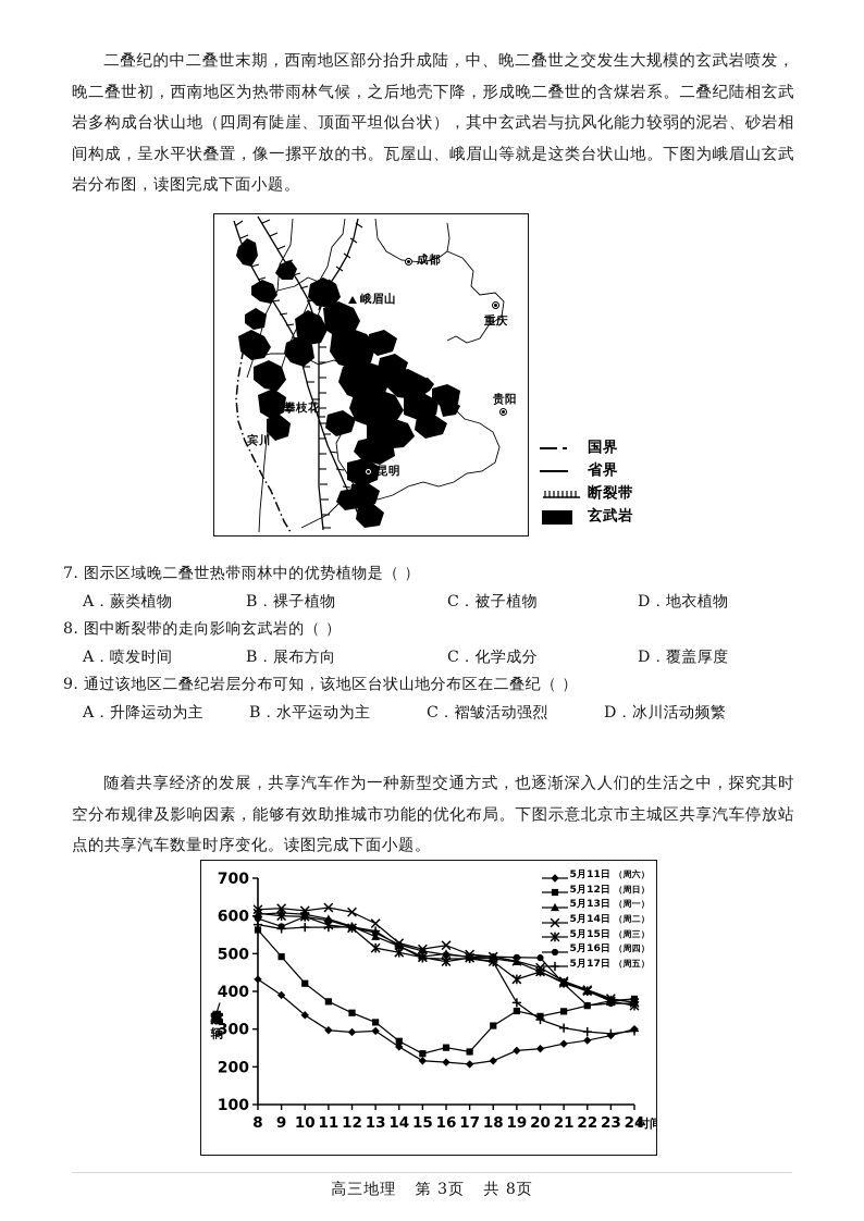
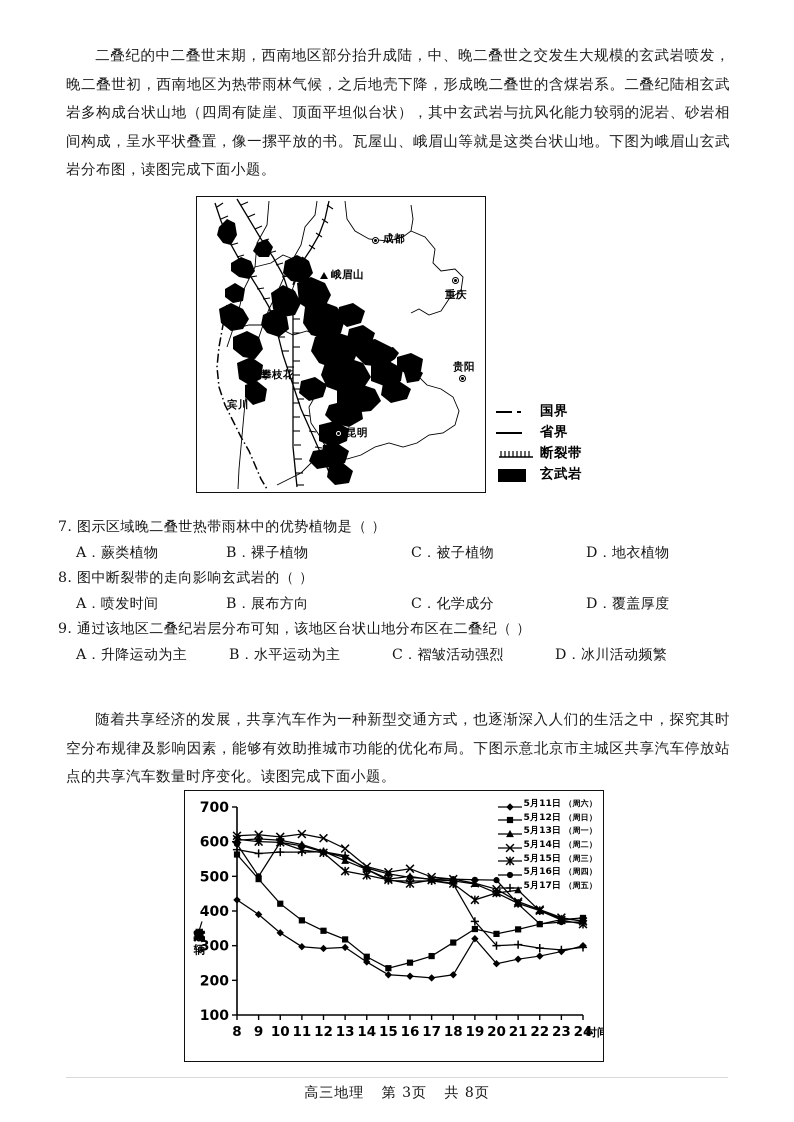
5月16日（周四）/9: 570 -> 500
5月12日（周日）/17: 240 -> 270
5月11日（周六）/19: 240 -> 320
5月17日（周五）/20: 320 -> 300
5月13日（周一）/21: 420 -> 460
